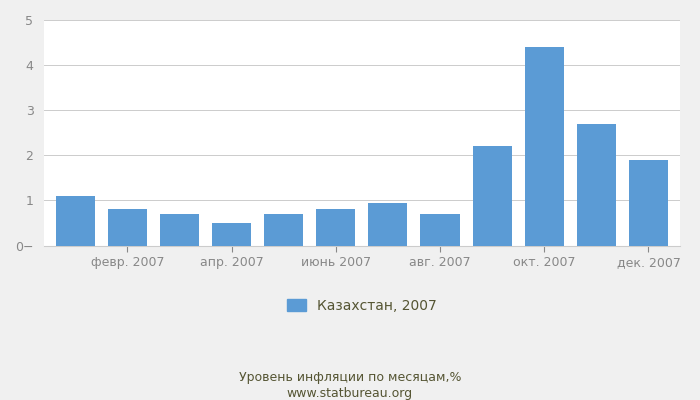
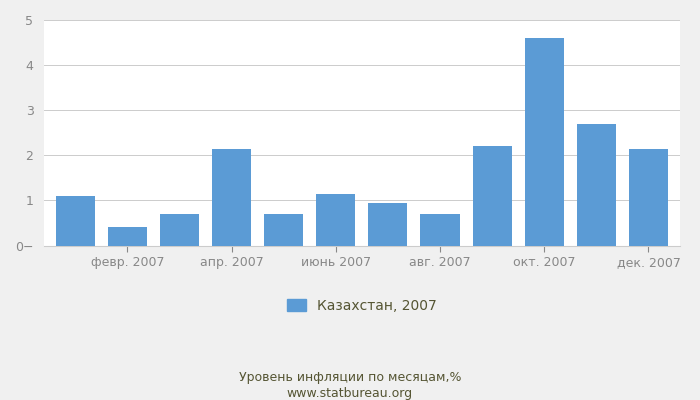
февр. 2007: 0.80 -> 0.40
апр. 2007: 0.50 -> 2.15
июнь 2007: 0.80 -> 1.15
окт. 2007: 4.40 -> 4.60
дек. 2007: 1.90 -> 2.15
